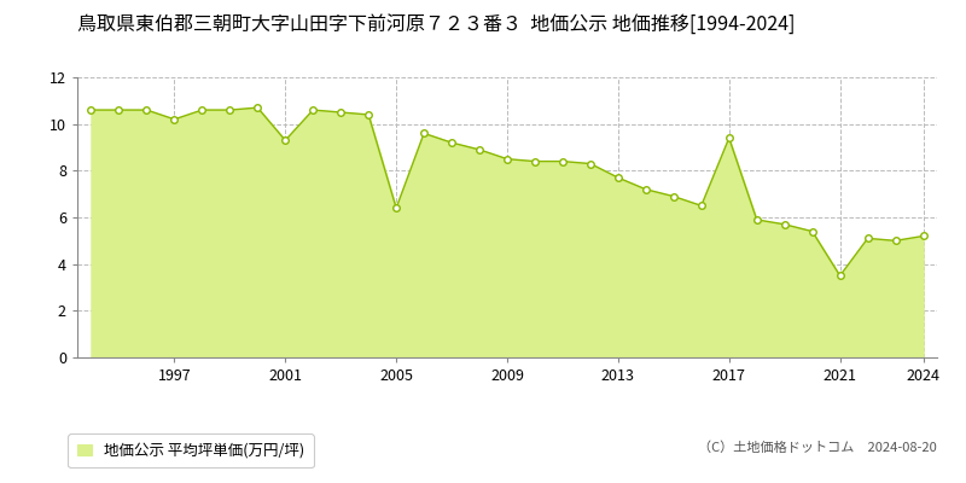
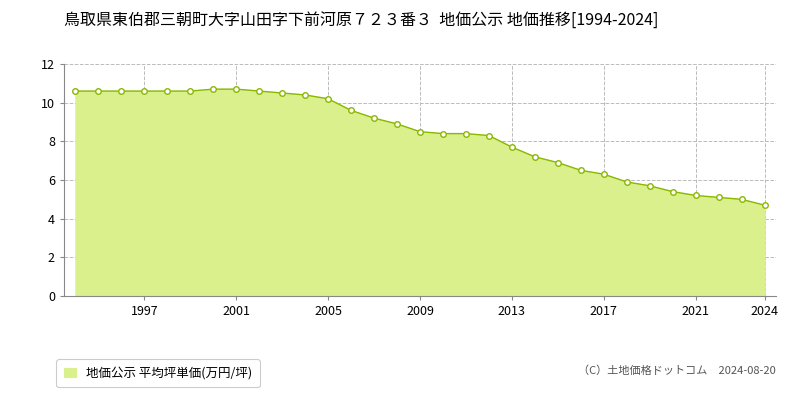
1997: 10.2 -> 10.6
2001: 9.3 -> 10.7
2005: 6.4 -> 10.2
2017: 9.4 -> 6.3
2021: 3.5 -> 5.2
2024: 5.2 -> 4.7
